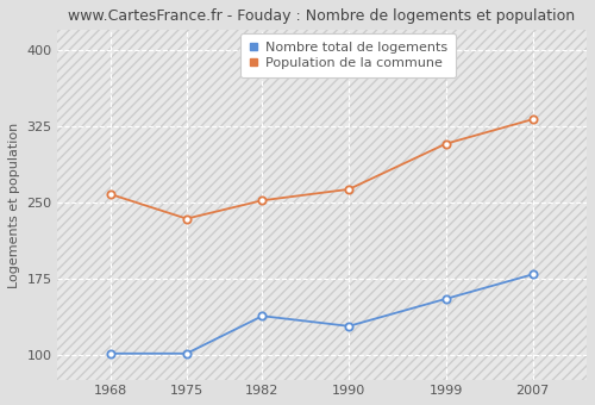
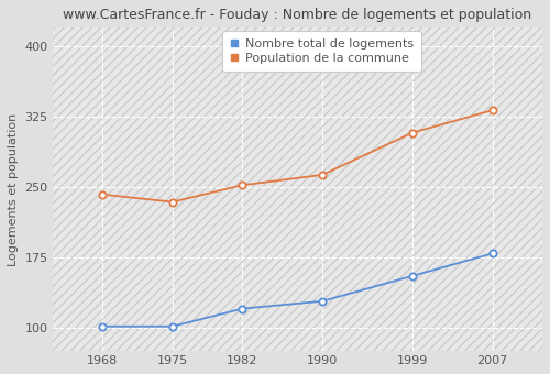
Population de la commune/1968: 258 -> 242
Nombre total de logements/1982: 138 -> 120
